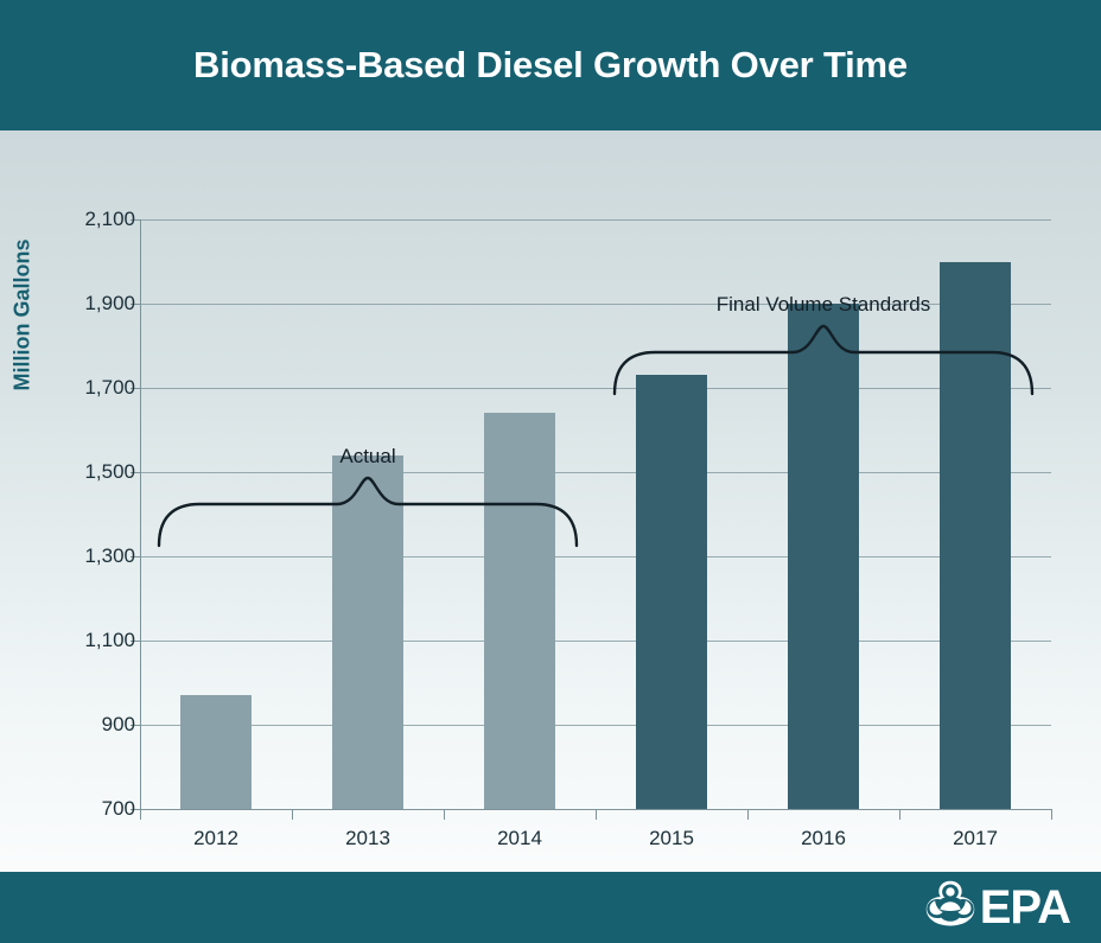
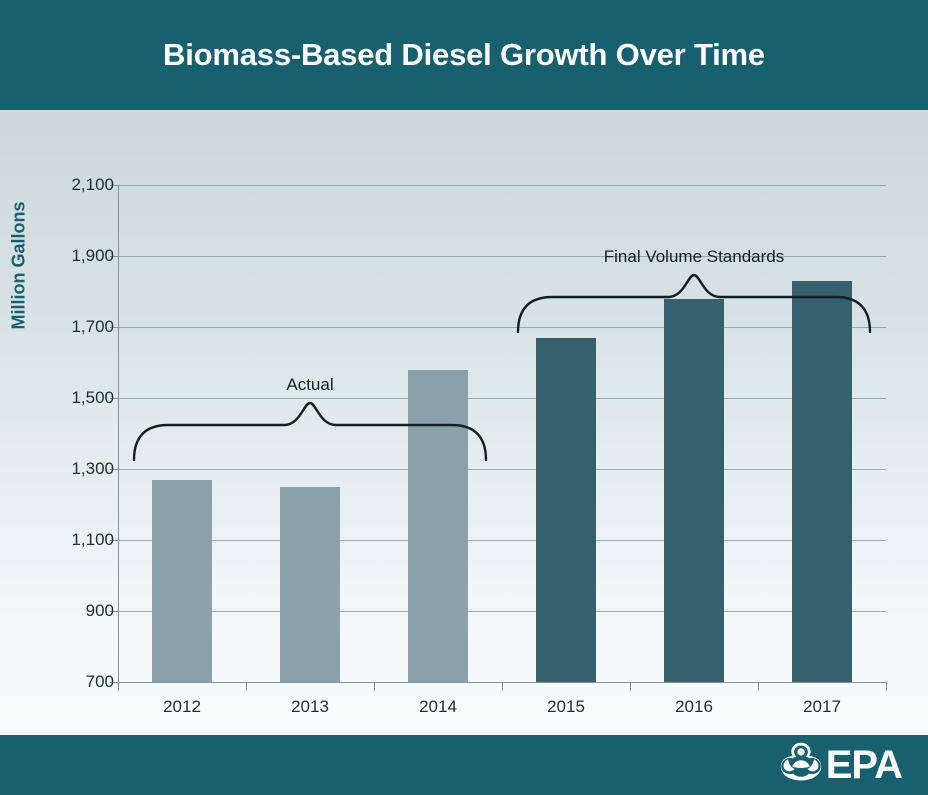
2012: 970 -> 1270
2013: 1540 -> 1250
2014: 1640 -> 1580
2015: 1730 -> 1670
2016: 1900 -> 1780
2017: 2000 -> 1830
